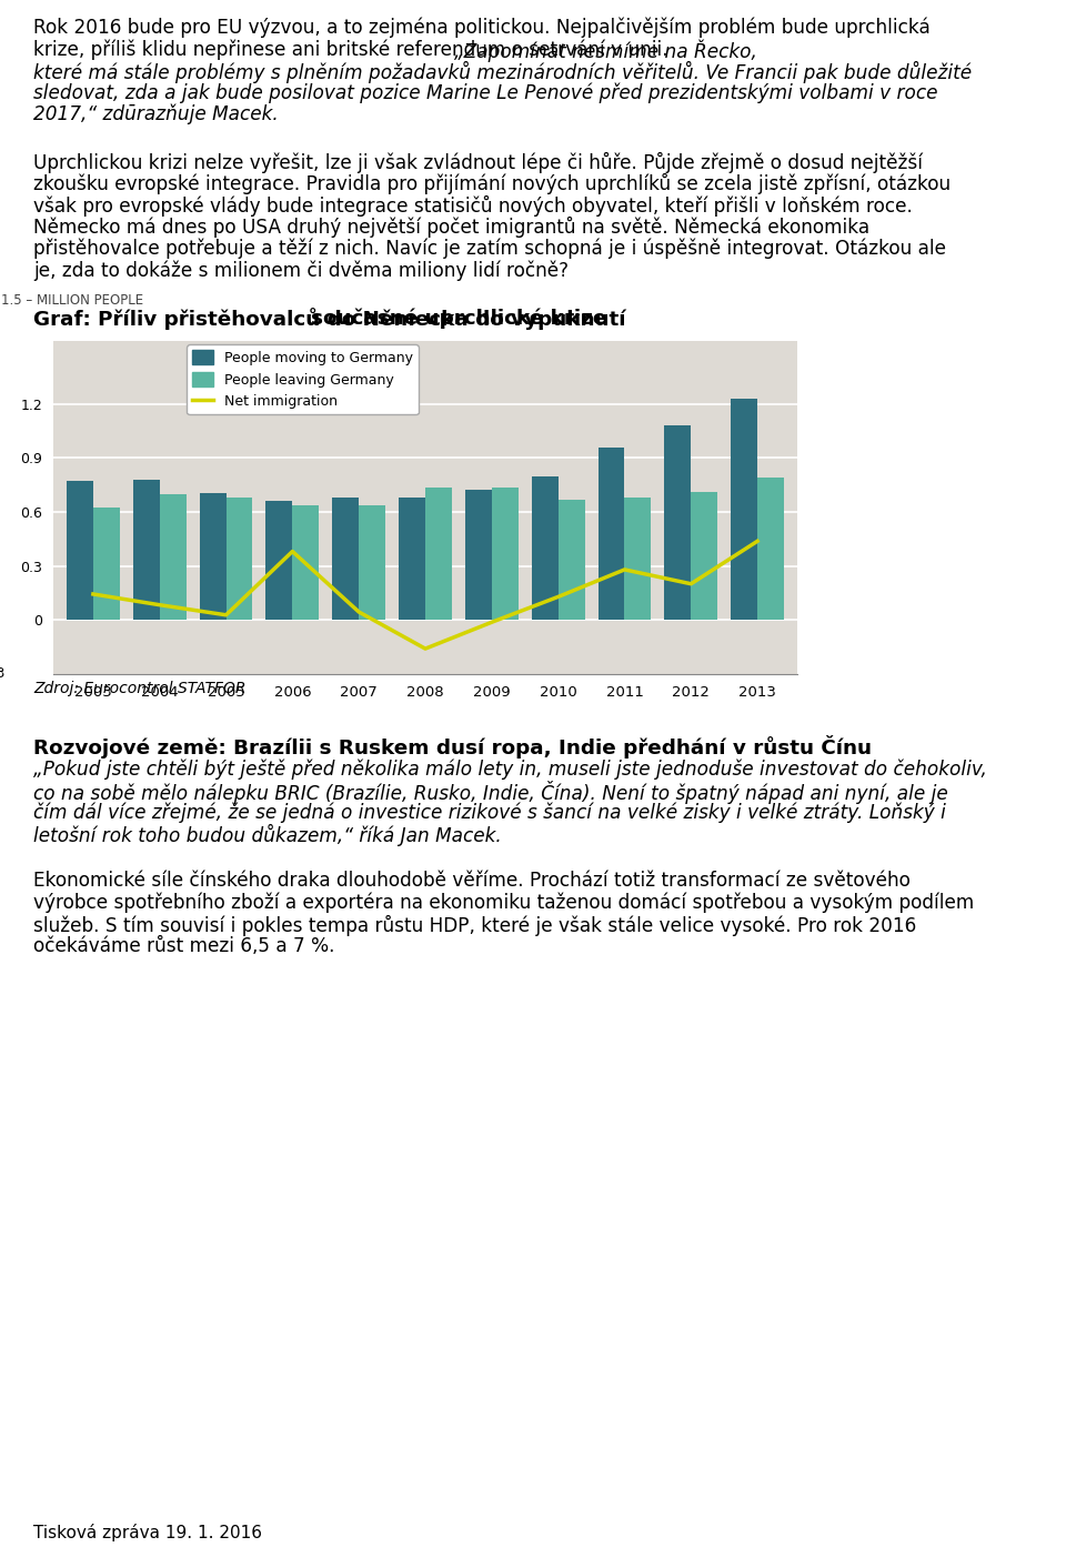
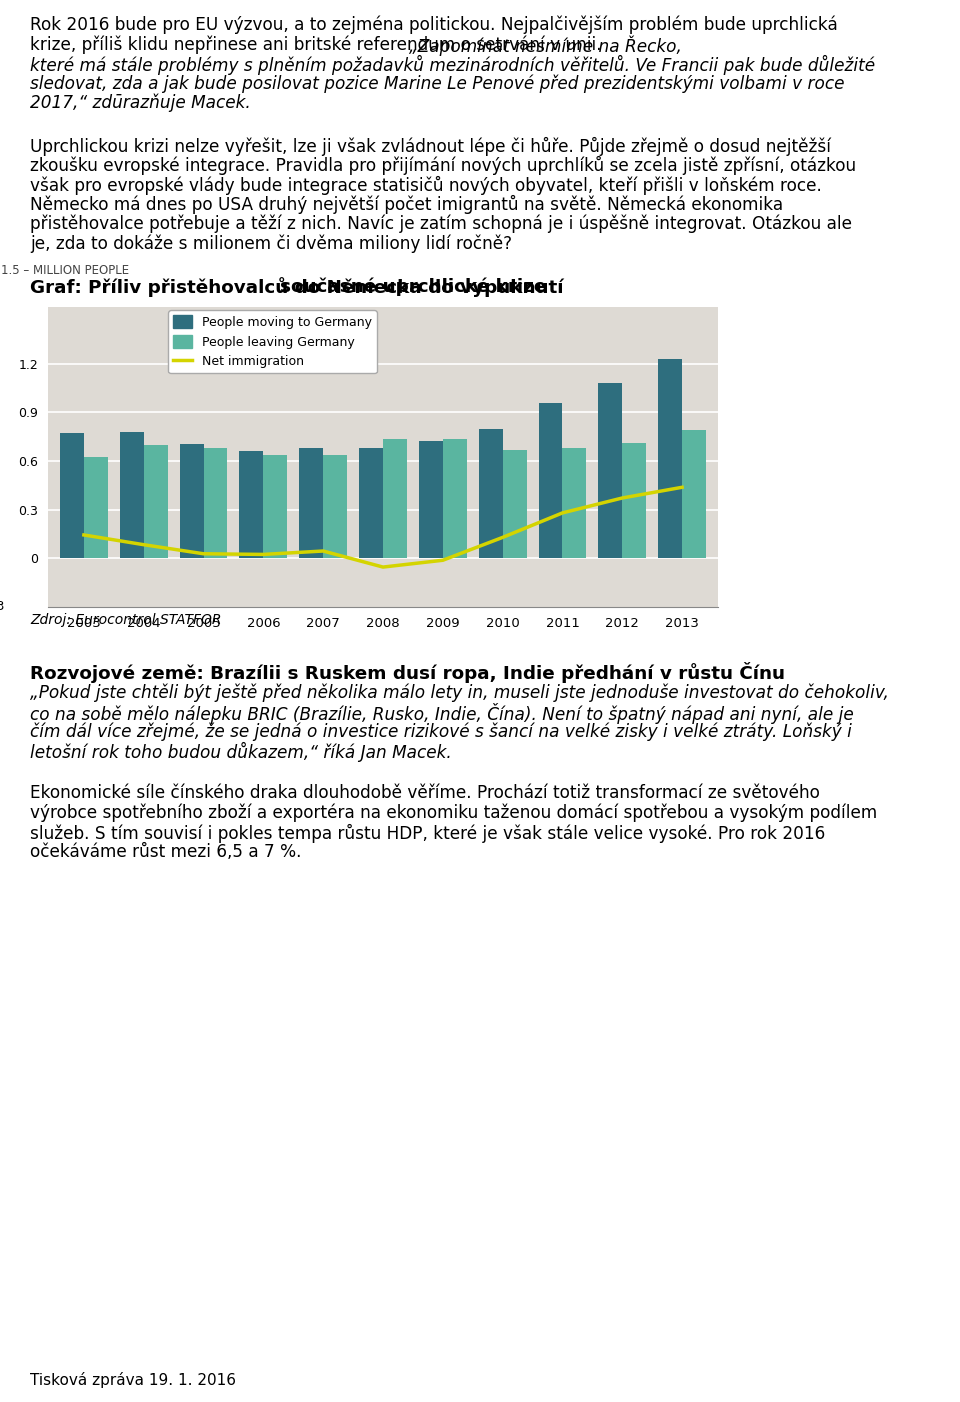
Net immigration/2006: 0.38 -> 0.02
Net immigration/2008: -0.16 -> -0.06
Net immigration/2012: 0.20 -> 0.37
